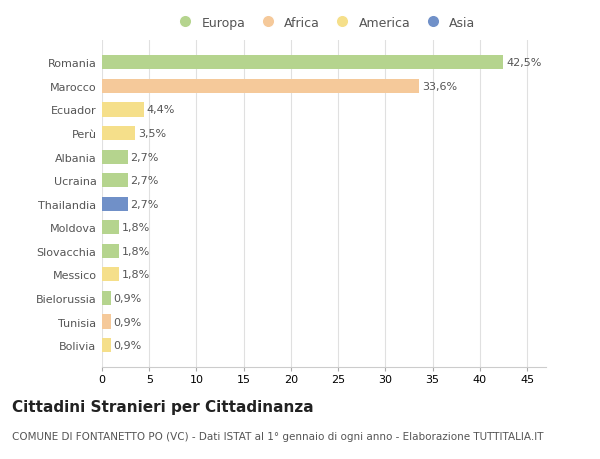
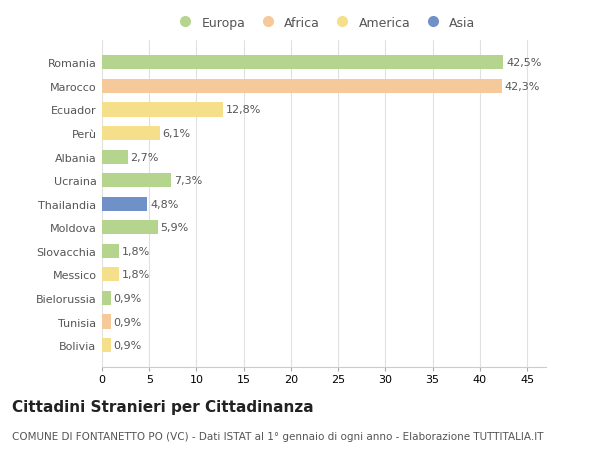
Marocco: 33,6% -> 42,3%
Ecuador: 4,4% -> 12,8%
Perù: 3,5% -> 6,1%
Ucraina: 2,7% -> 7,3%
Thailandia: 2,7% -> 4,8%
Moldova: 1,8% -> 5,9%
